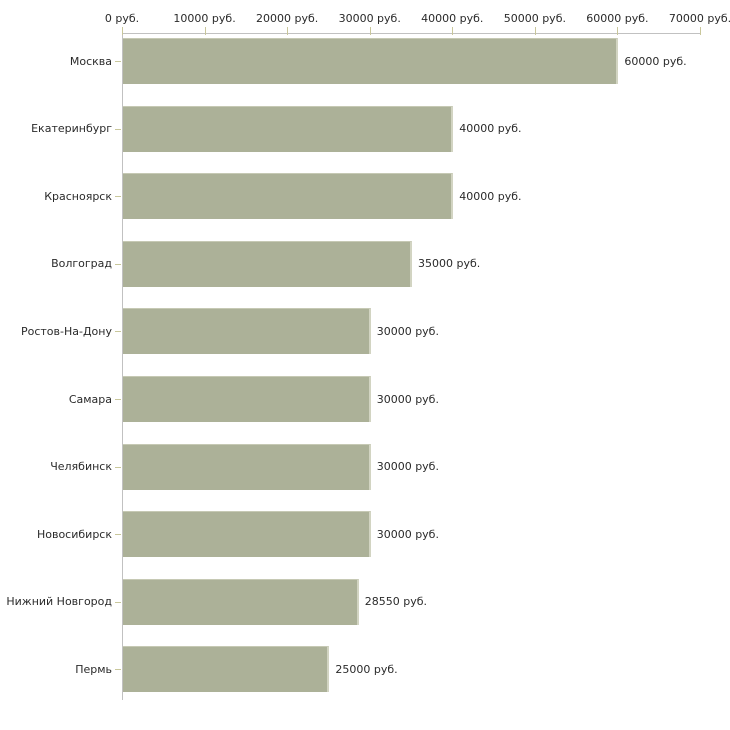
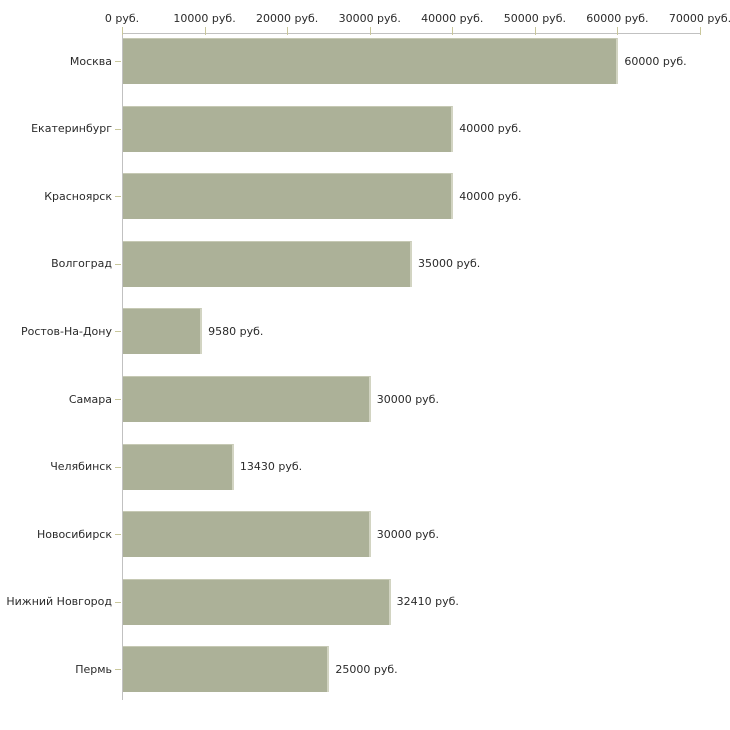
Ростов-На-Дону: 30000 -> 9580
Челябинск: 30000 -> 13430
Нижний Новгород: 28550 -> 32410
